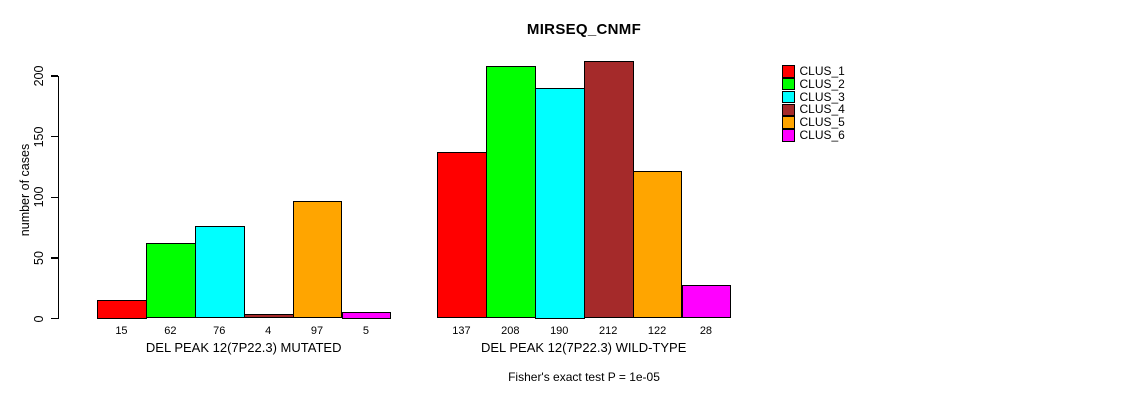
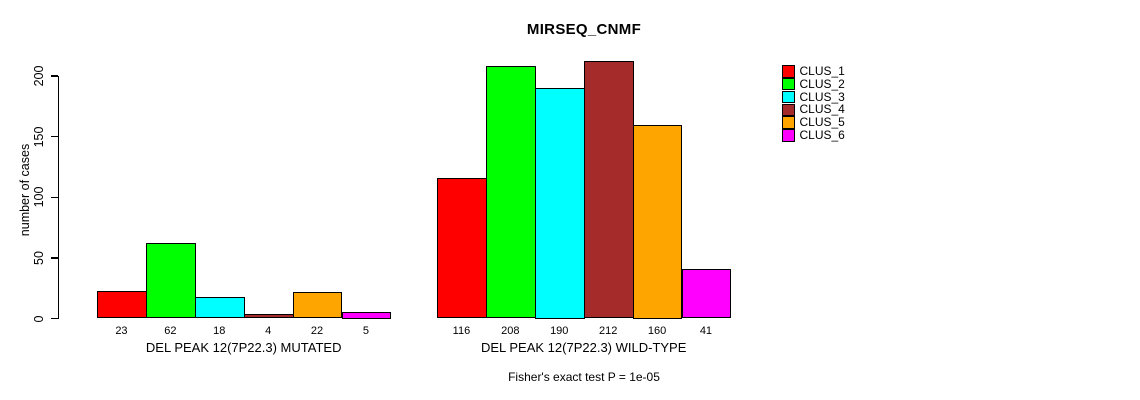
CLUS_1/DEL PEAK 12(7P22.3) MUTATED: 15 -> 23
CLUS_3/DEL PEAK 12(7P22.3) MUTATED: 76 -> 18
CLUS_5/DEL PEAK 12(7P22.3) MUTATED: 97 -> 22
CLUS_1/DEL PEAK 12(7P22.3) WILD-TYPE: 137 -> 116
CLUS_5/DEL PEAK 12(7P22.3) WILD-TYPE: 122 -> 160
CLUS_6/DEL PEAK 12(7P22.3) WILD-TYPE: 28 -> 41
